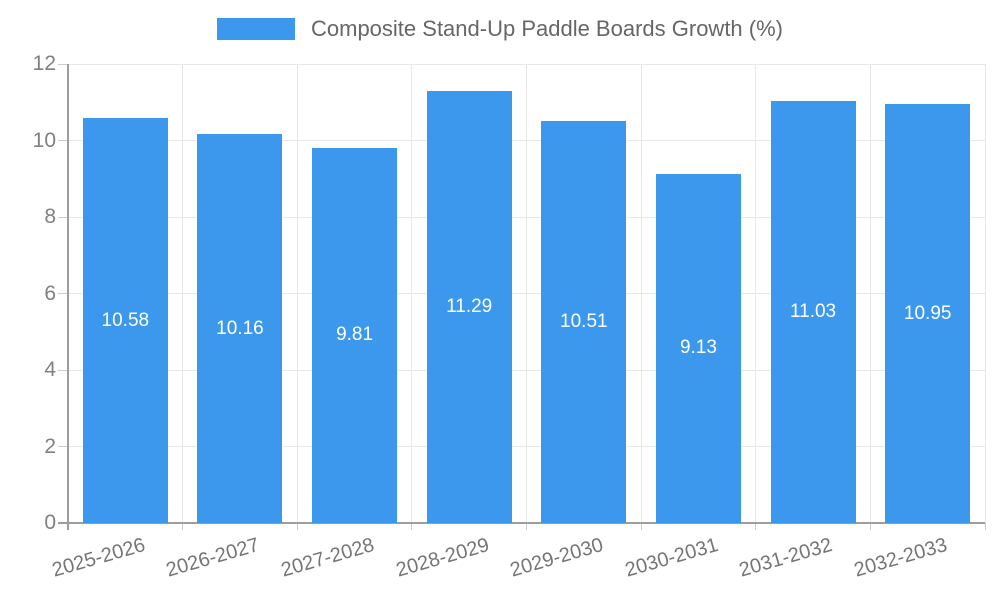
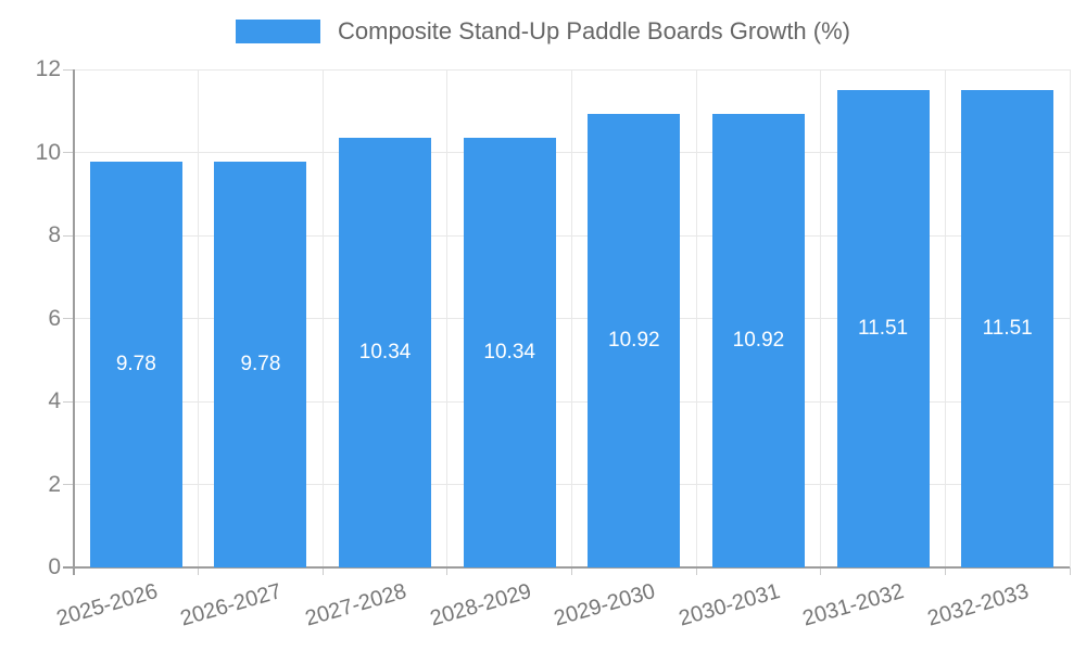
2025-2026: 10.58 -> 9.78
2026-2027: 10.16 -> 9.78
2027-2028: 9.81 -> 10.34
2028-2029: 11.29 -> 10.34
2029-2030: 10.51 -> 10.92
2030-2031: 9.13 -> 10.92
2031-2032: 11.03 -> 11.51
2032-2033: 10.95 -> 11.51
